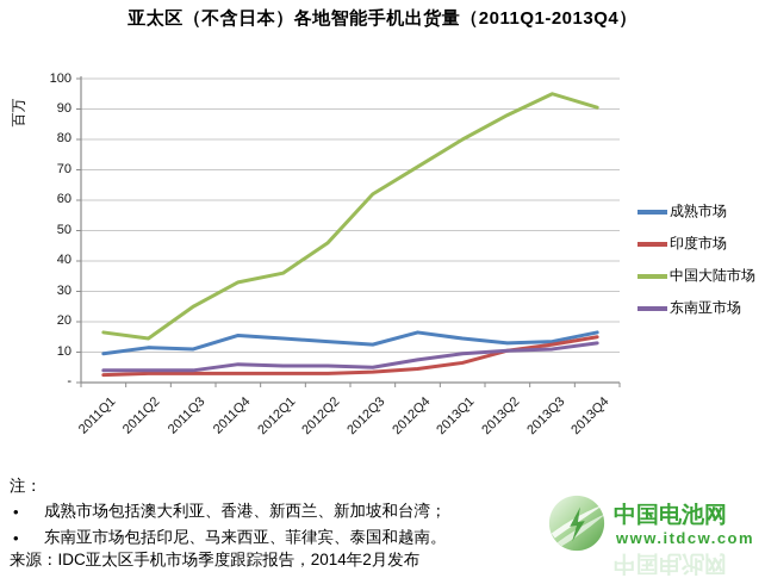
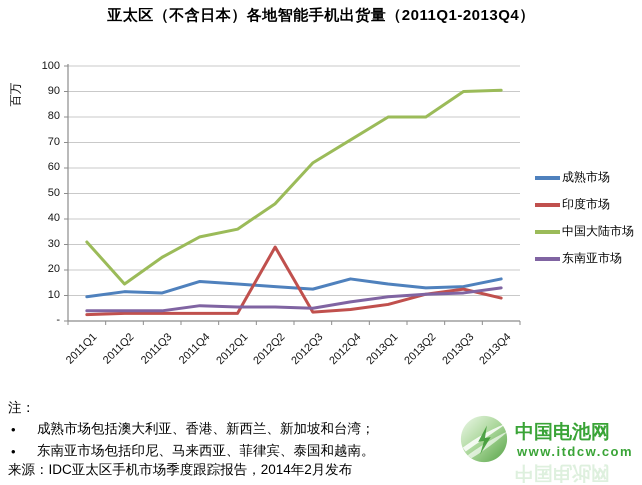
中国大陆市场/2011Q1: 16 -> 31
印度市场/2012Q2: 3 -> 29
中国大陆市场/2013Q2: 88 -> 80
中国大陆市场/2013Q3: 95 -> 90
印度市场/2013Q4: 15 -> 9
